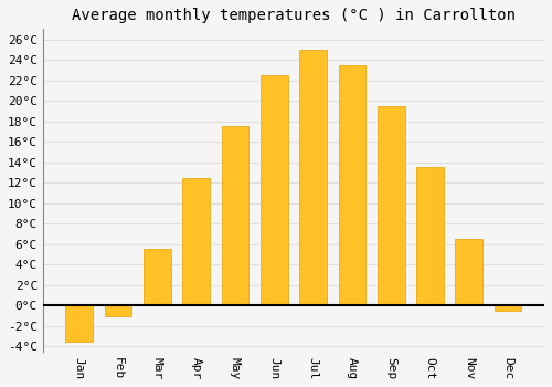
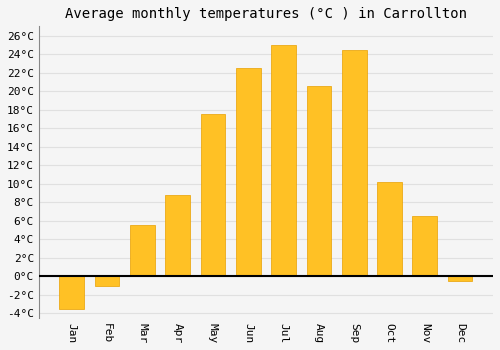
Apr: 12.5°C -> 8.8°C
Aug: 23.5°C -> 20.6°C
Sep: 19.5°C -> 24.4°C
Oct: 13.5°C -> 10.2°C
